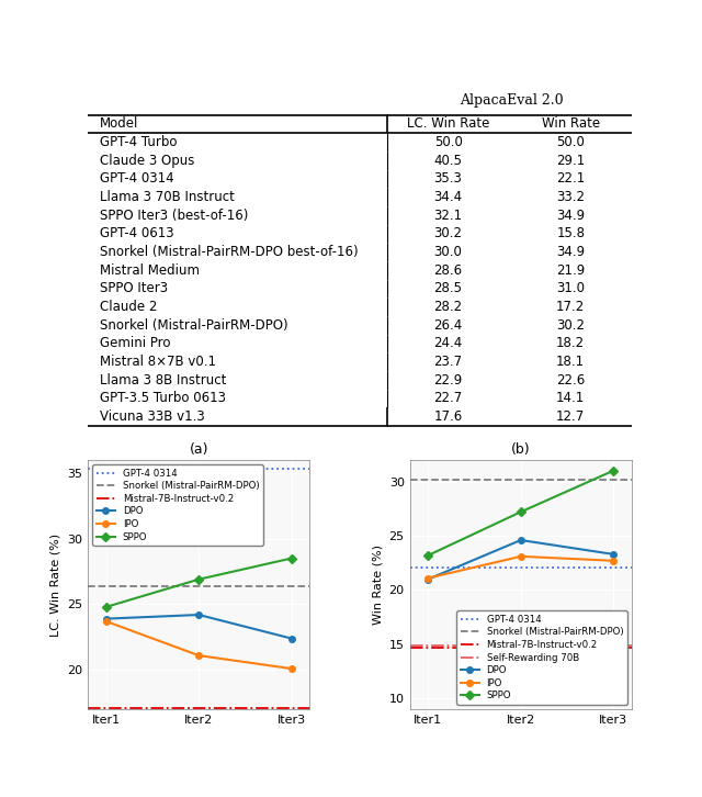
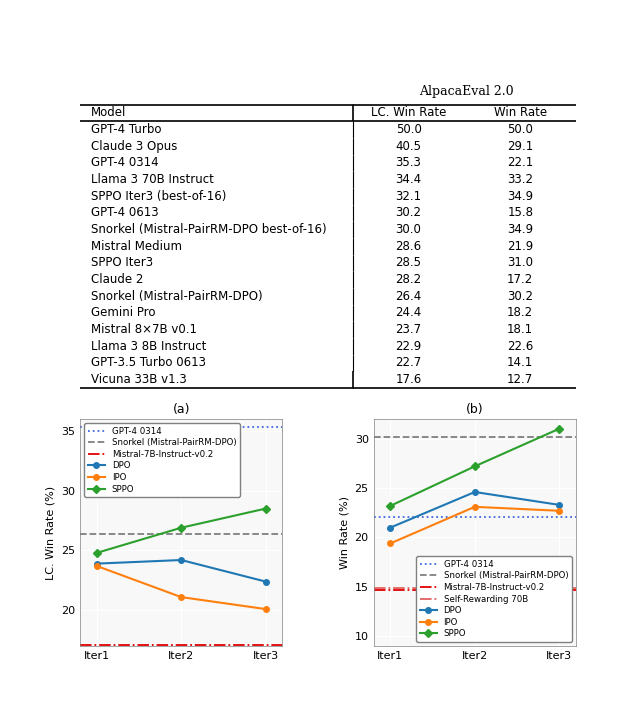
(b)/IPO/Iter1: 21.1 -> 19.4
